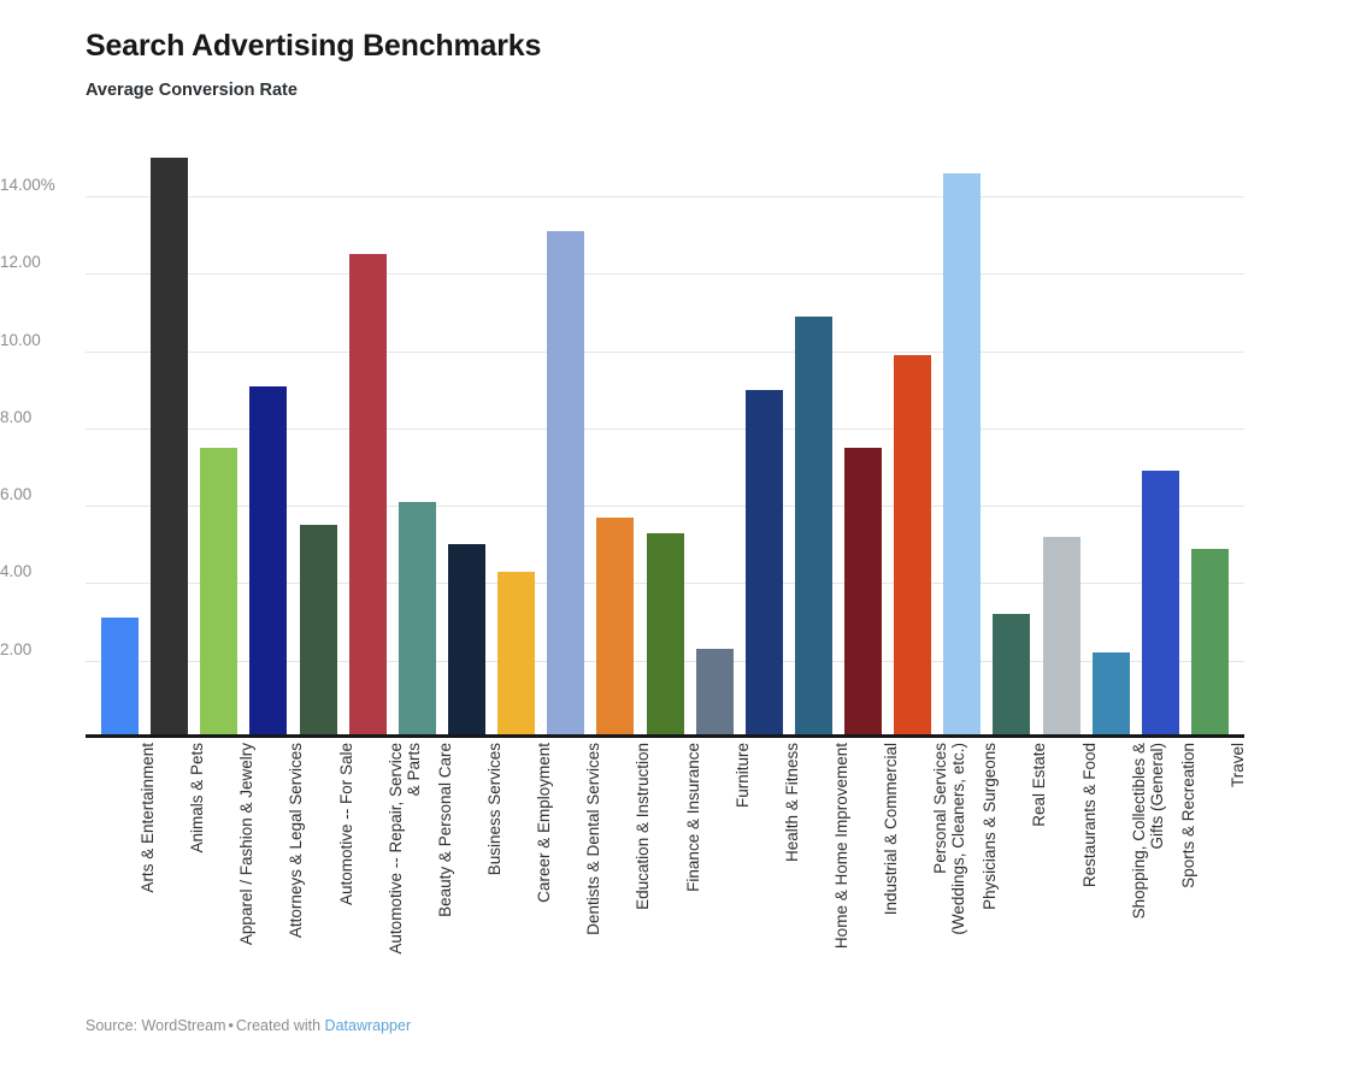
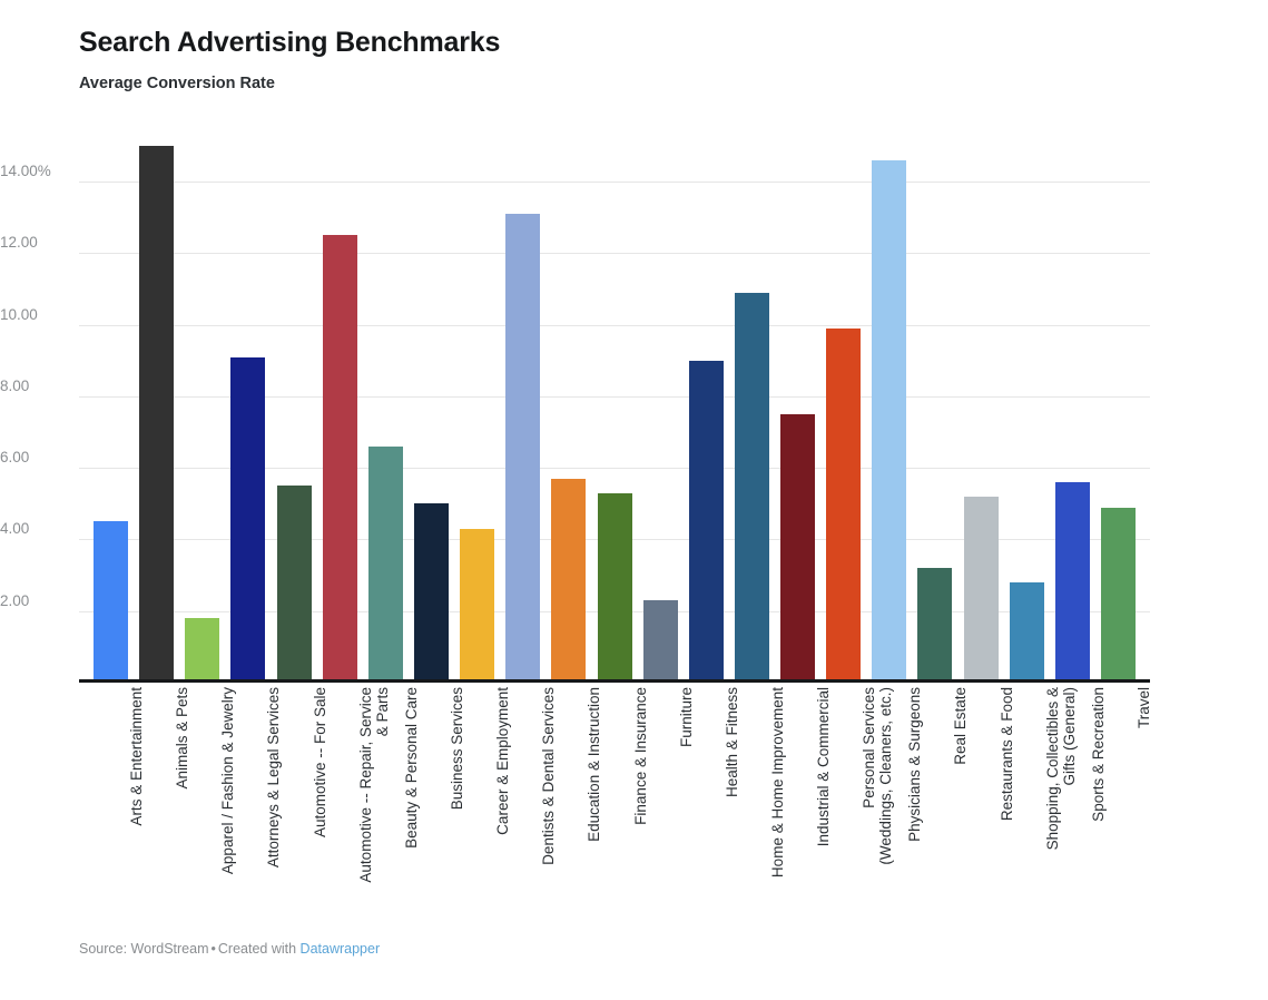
Arts & Entertainment: 3.1% -> 4.5%
Apparel / Fashion & Jewelry: 7.5% -> 1.8%
Beauty & Personal Care: 6.1% -> 6.6%
Shopping, Collectibles & Gifts (General): 2.2% -> 2.8%
Sports & Recreation: 6.9% -> 5.6%
